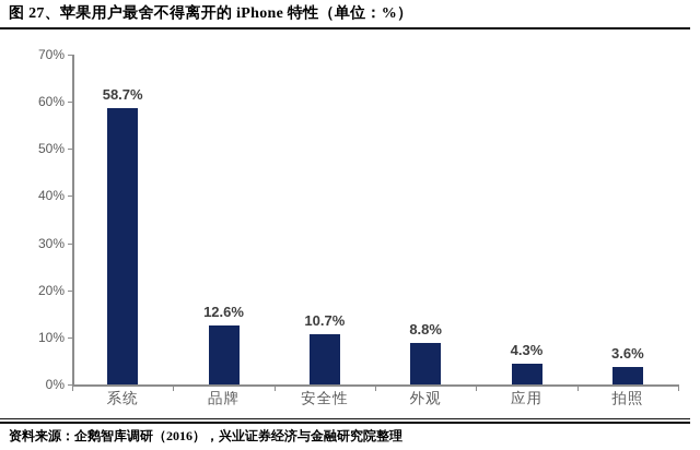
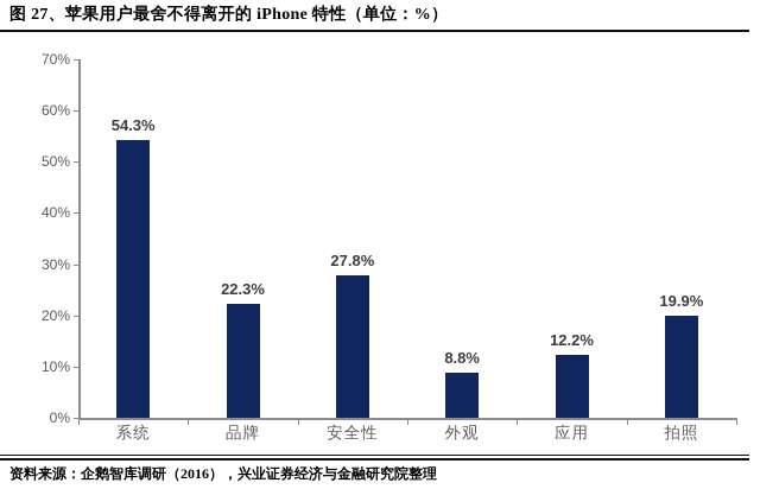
系统: 58.7% -> 54.3%
品牌: 12.6% -> 22.3%
安全性: 10.7% -> 27.8%
应用: 4.3% -> 12.2%
拍照: 3.6% -> 19.9%
